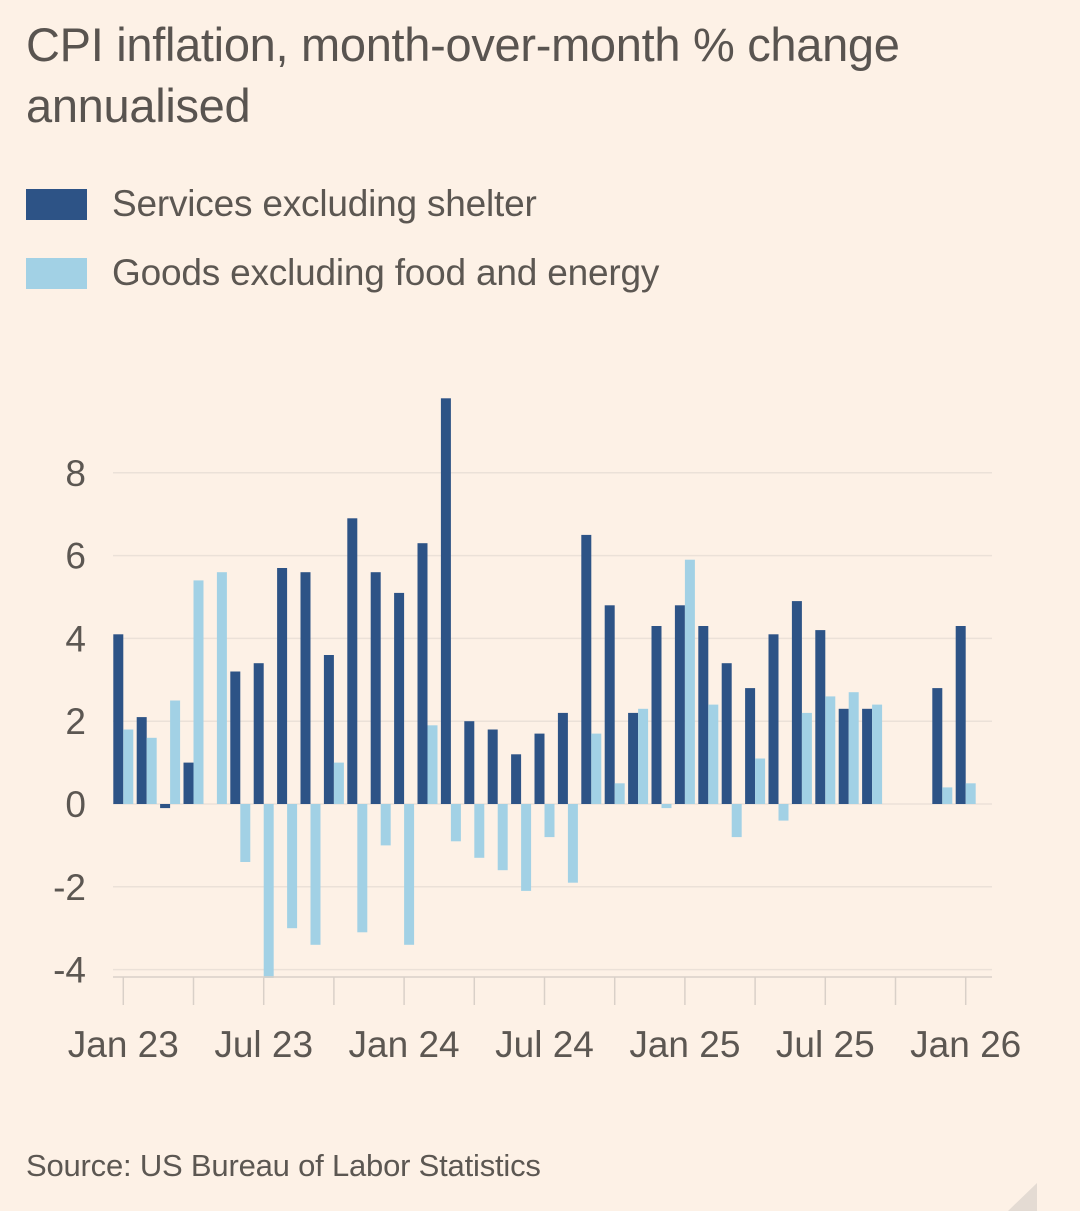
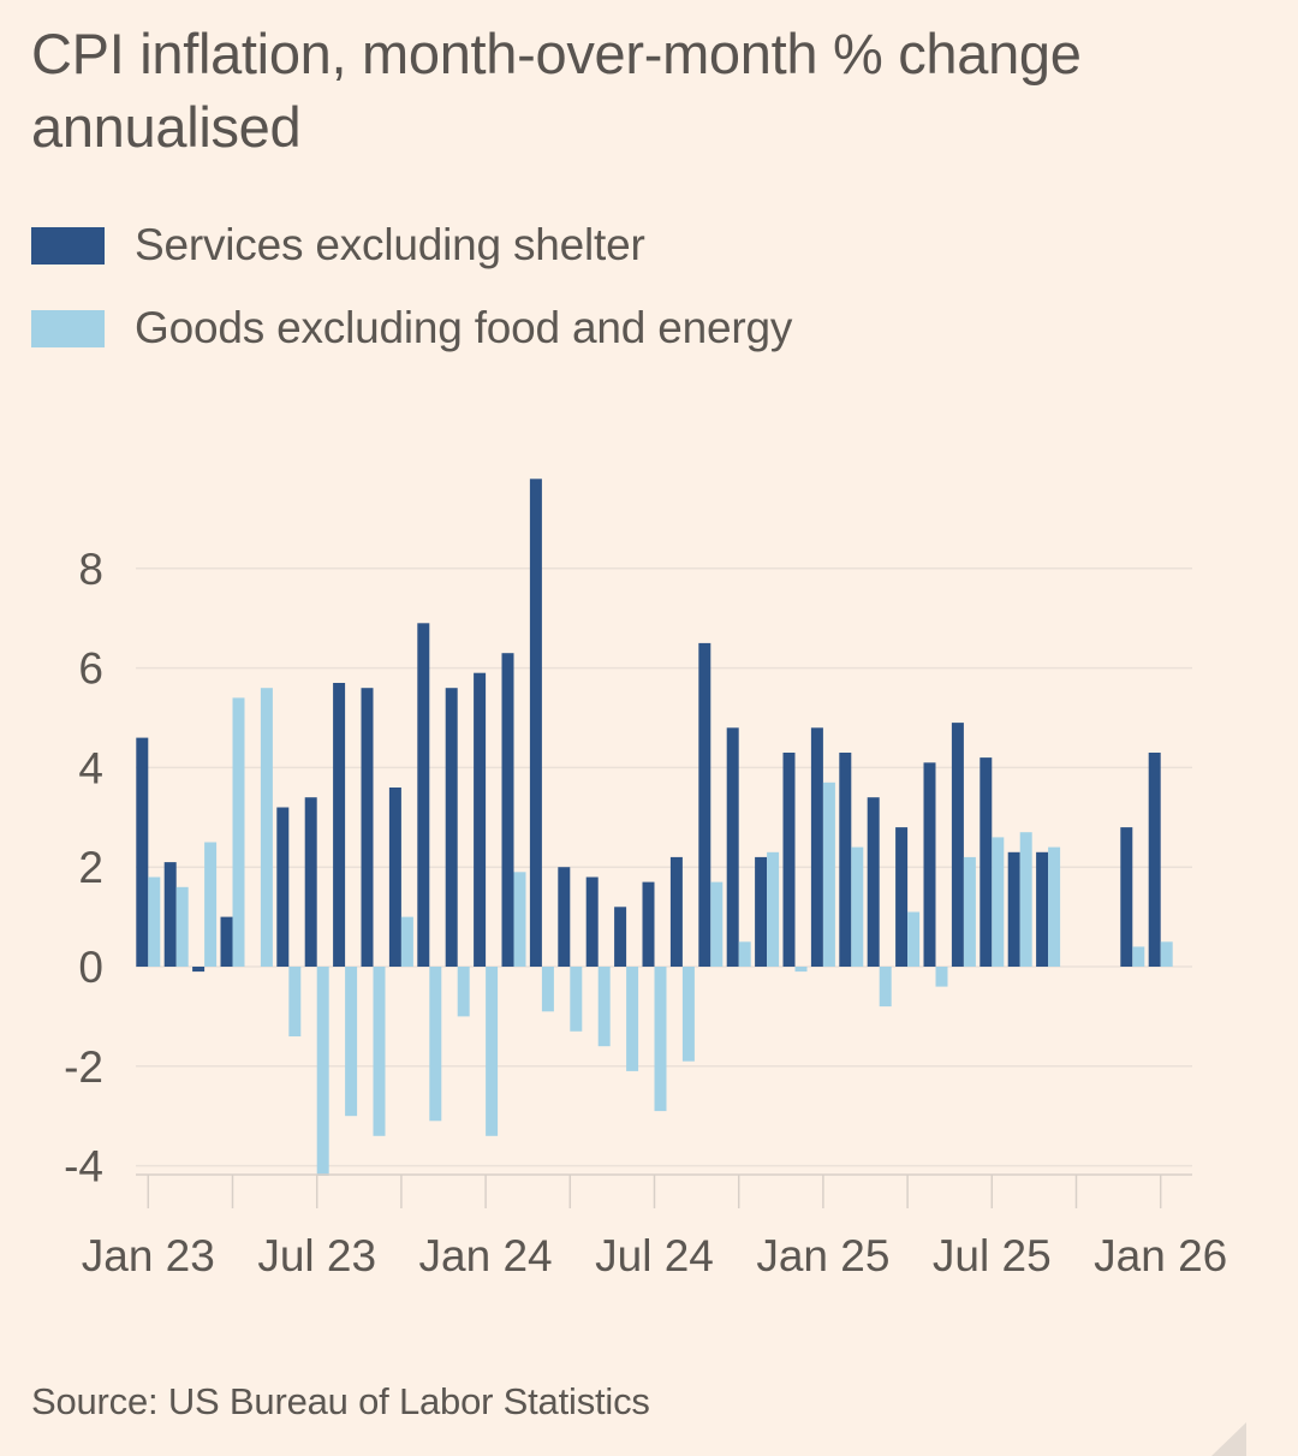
Services excluding shelter/Jan 23: 4.1 -> 4.6
Services excluding shelter/Jan 24: 5.1 -> 5.9
Goods excluding food and energy/Jul 24: -0.8 -> -2.9
Goods excluding food and energy/Jan 25: 5.9 -> 3.7
